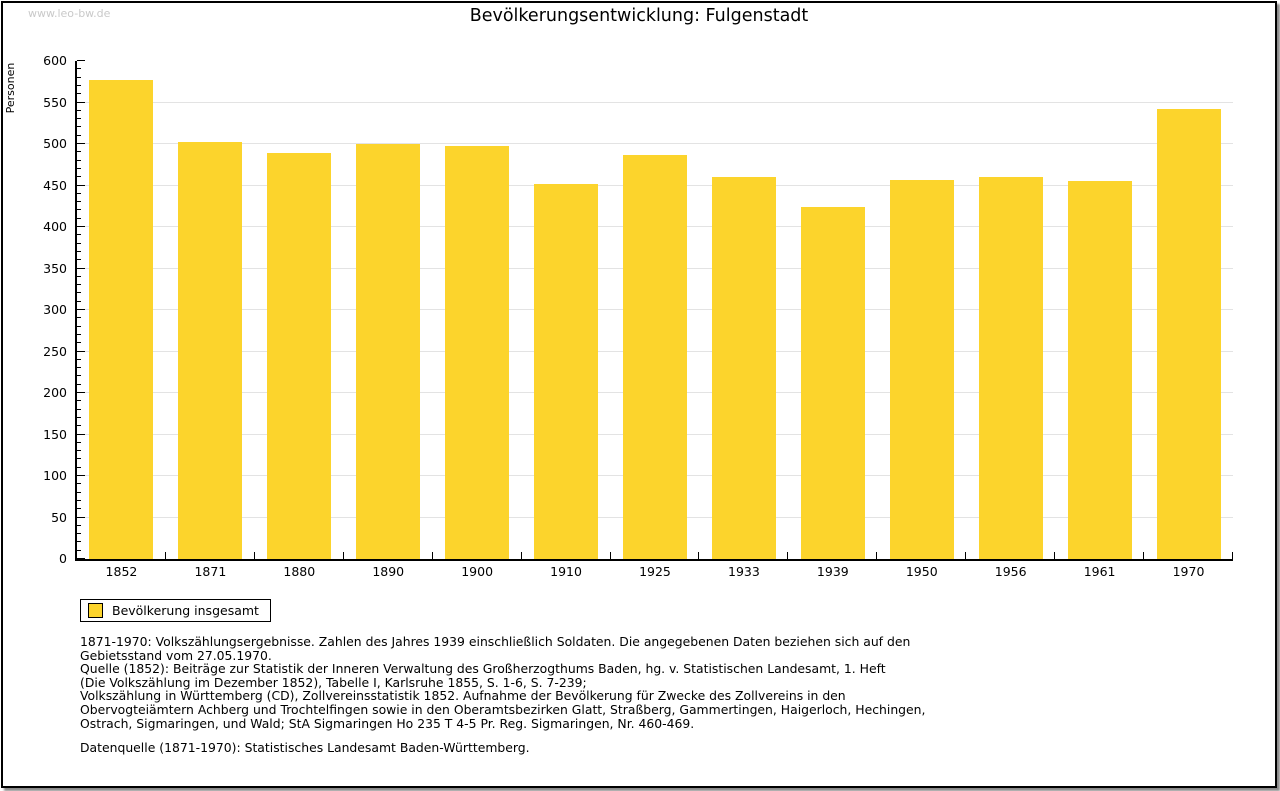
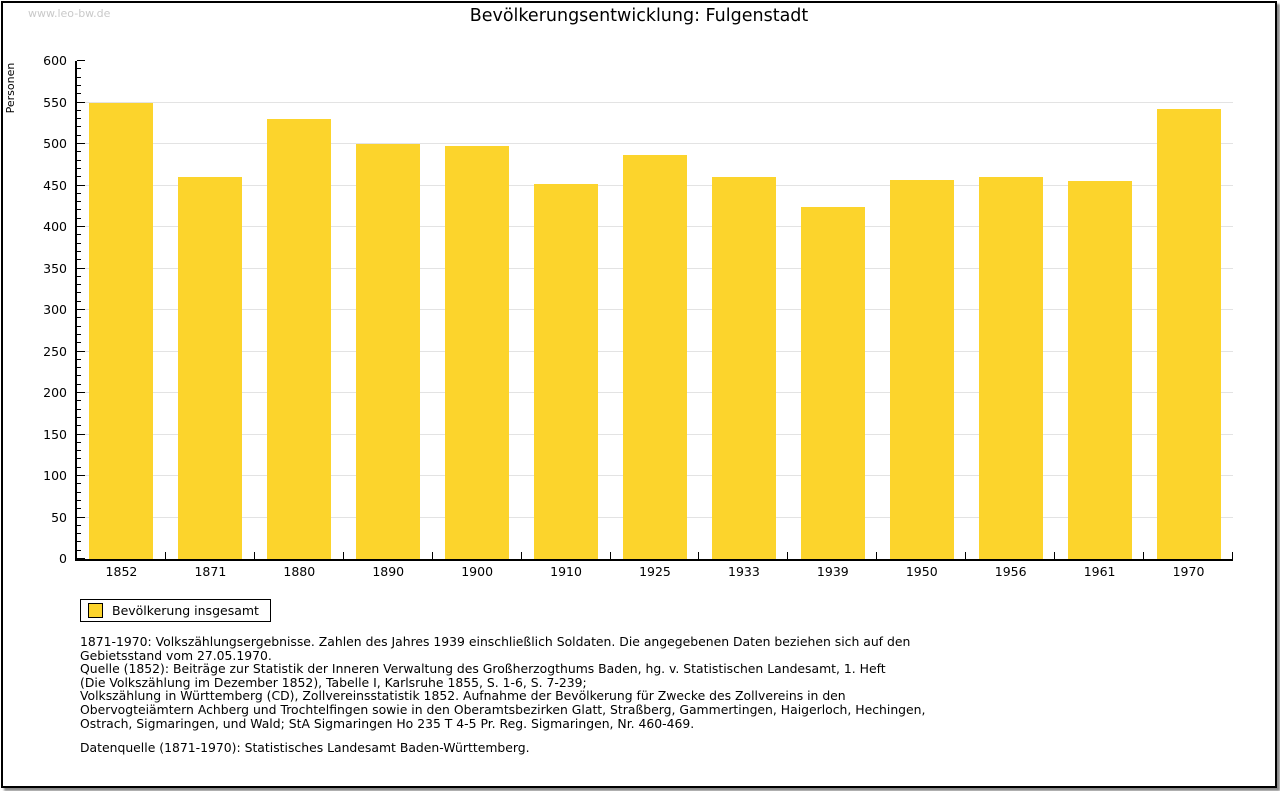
1852: 580 -> 550
1871: 500 -> 460
1880: 490 -> 530
